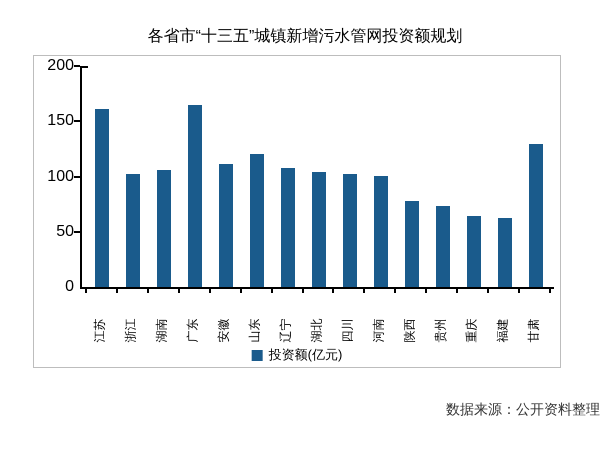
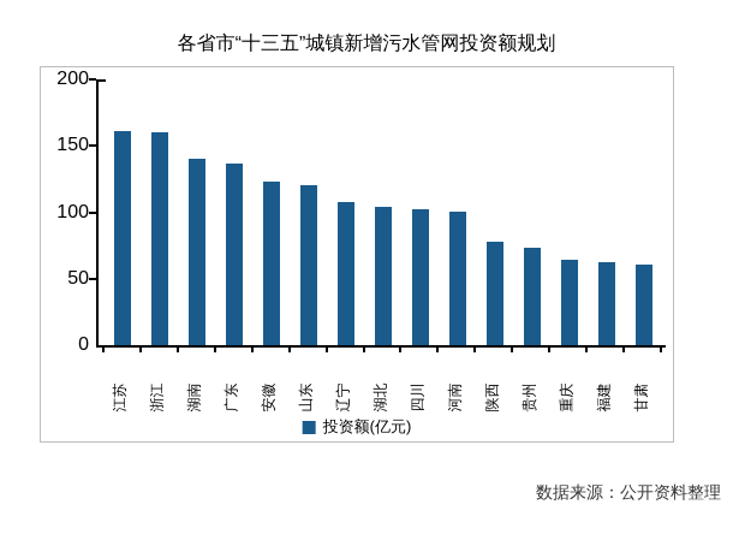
浙江: 102 -> 160
湖南: 106 -> 140
广东: 165 -> 137
安徽: 111 -> 123
甘肃: 129 -> 61
